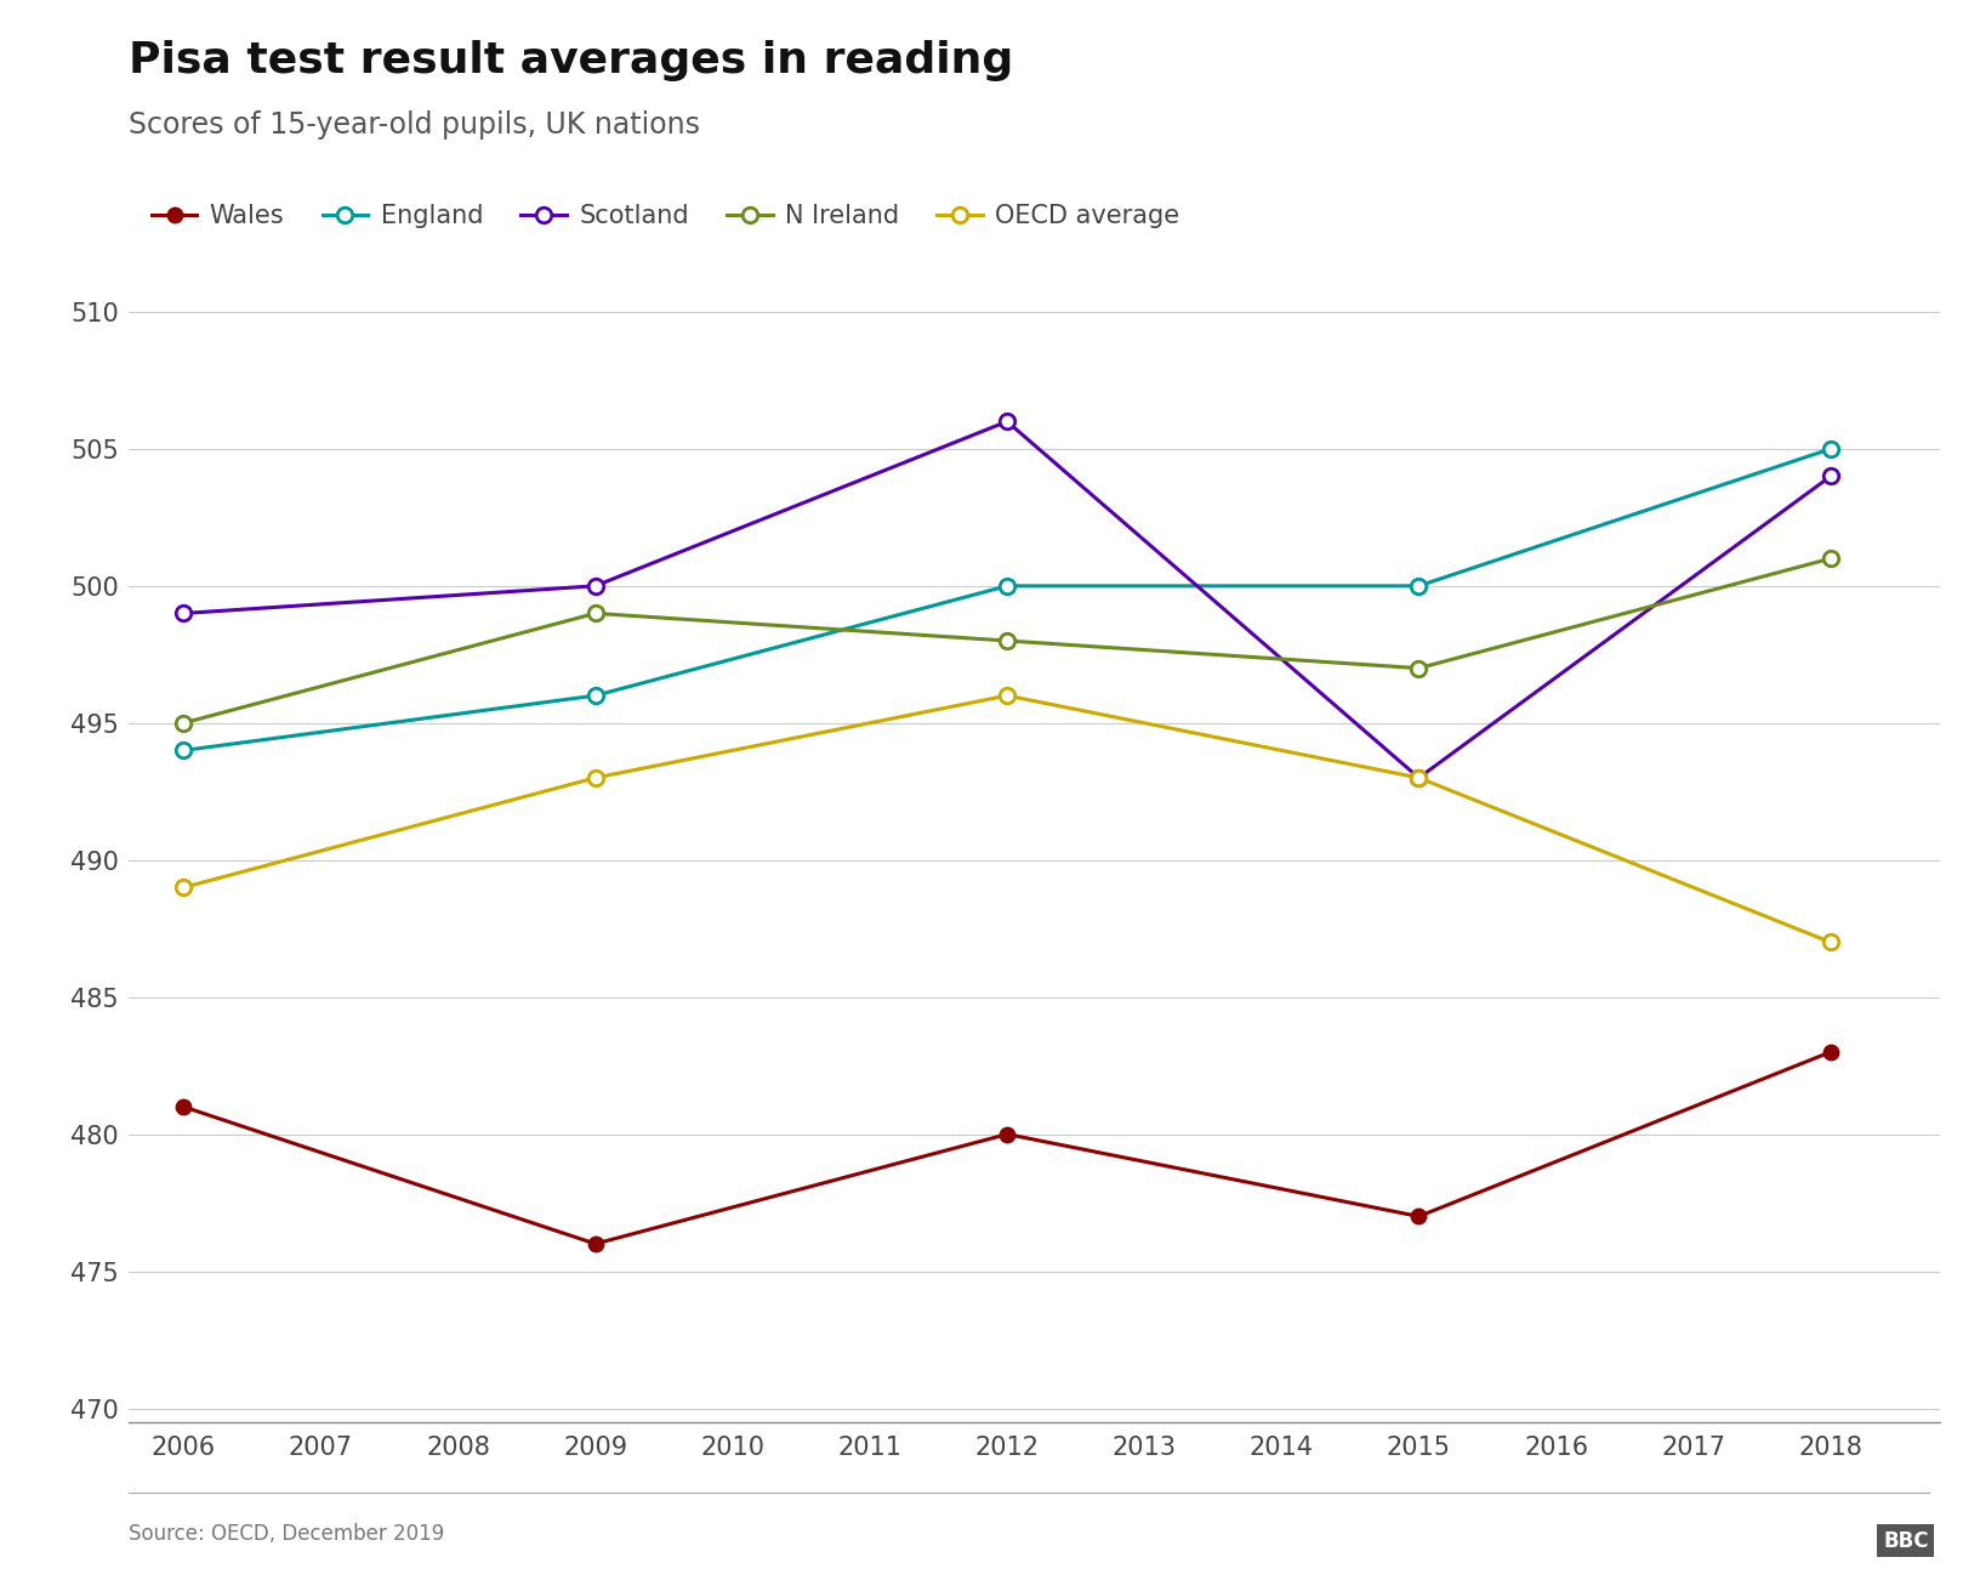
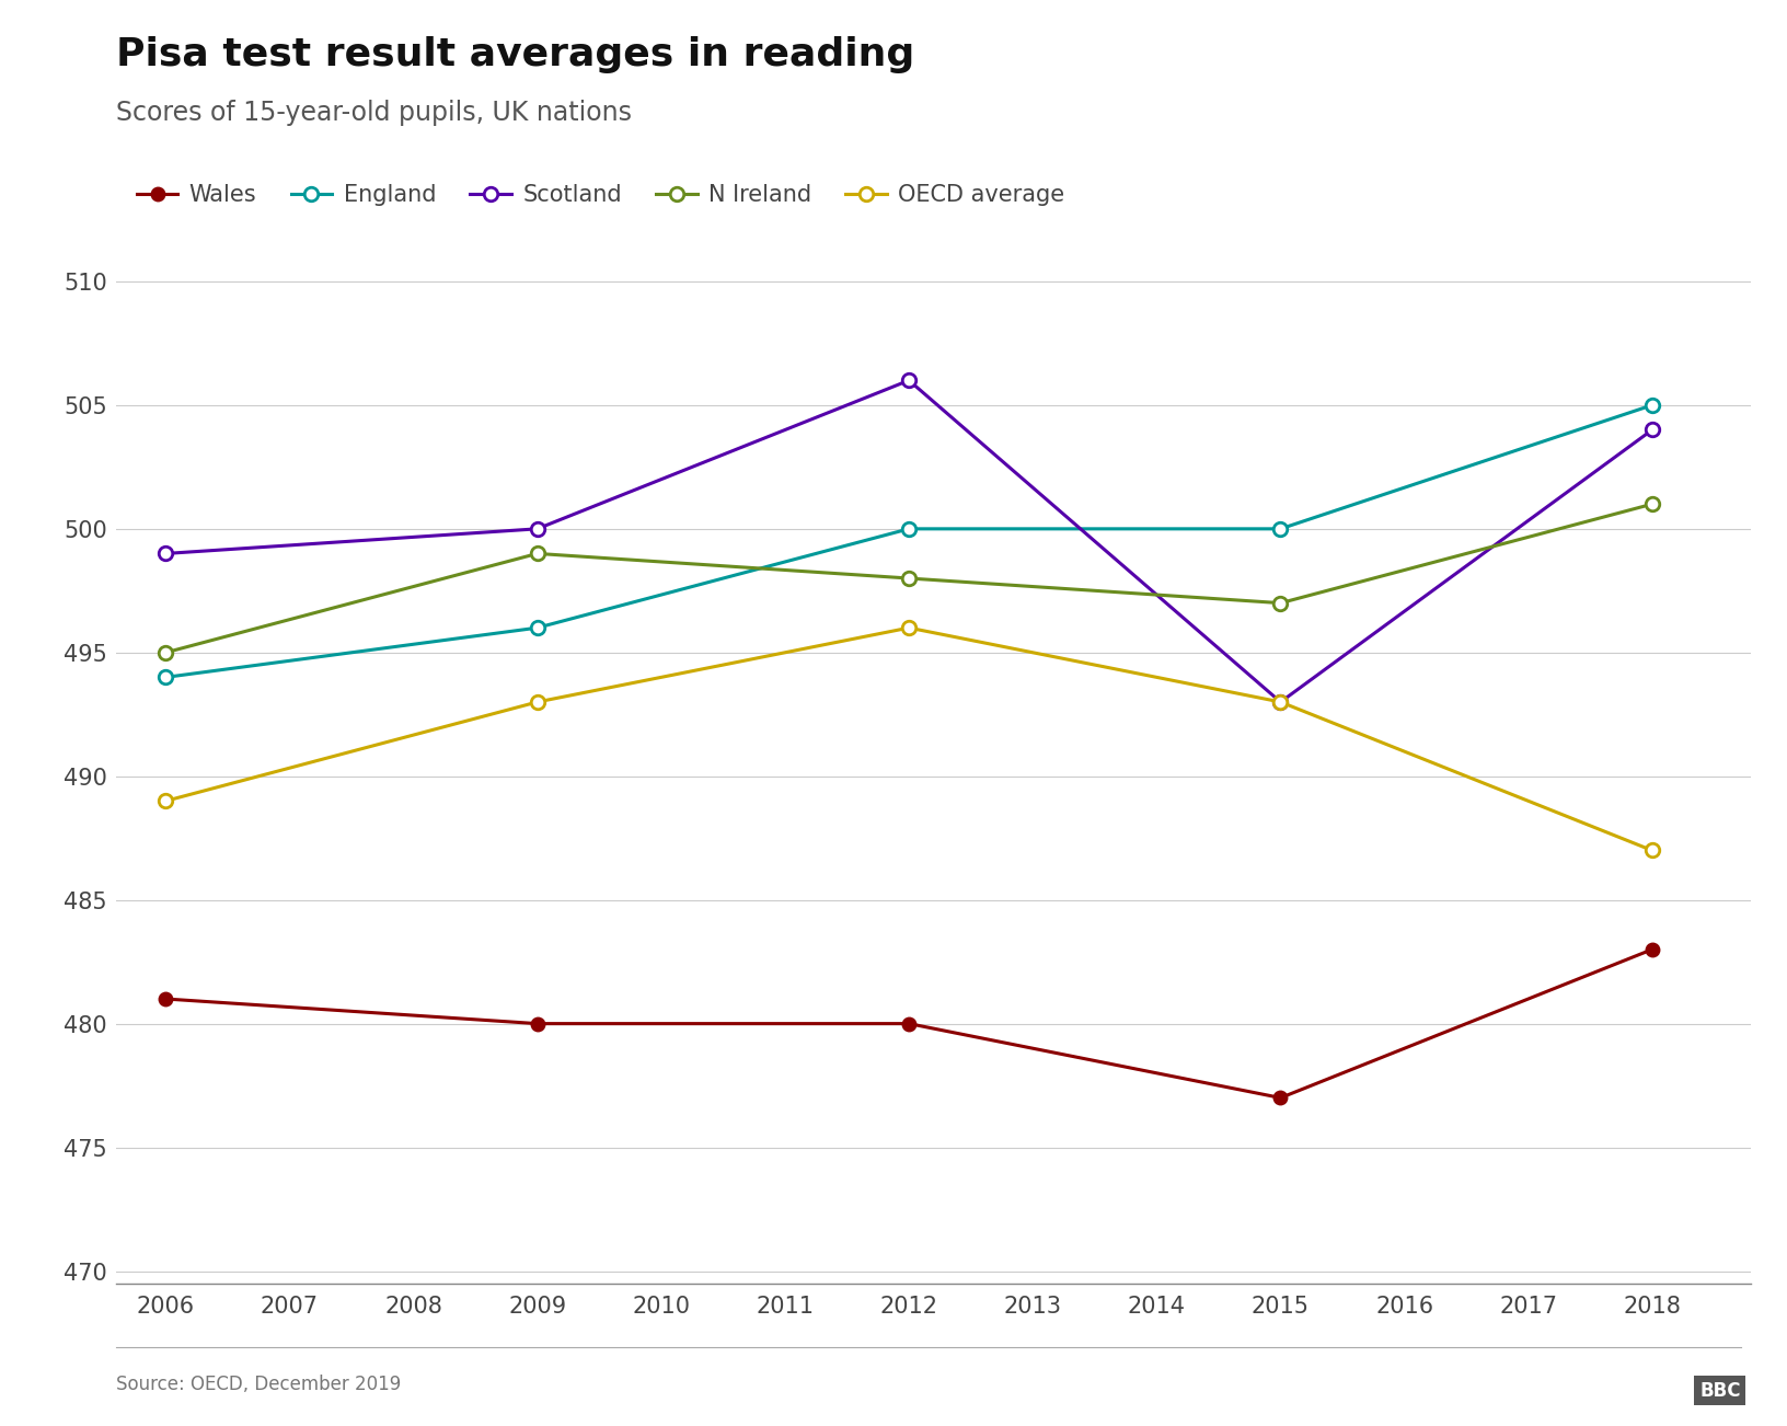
Wales/2009: 476 -> 480
